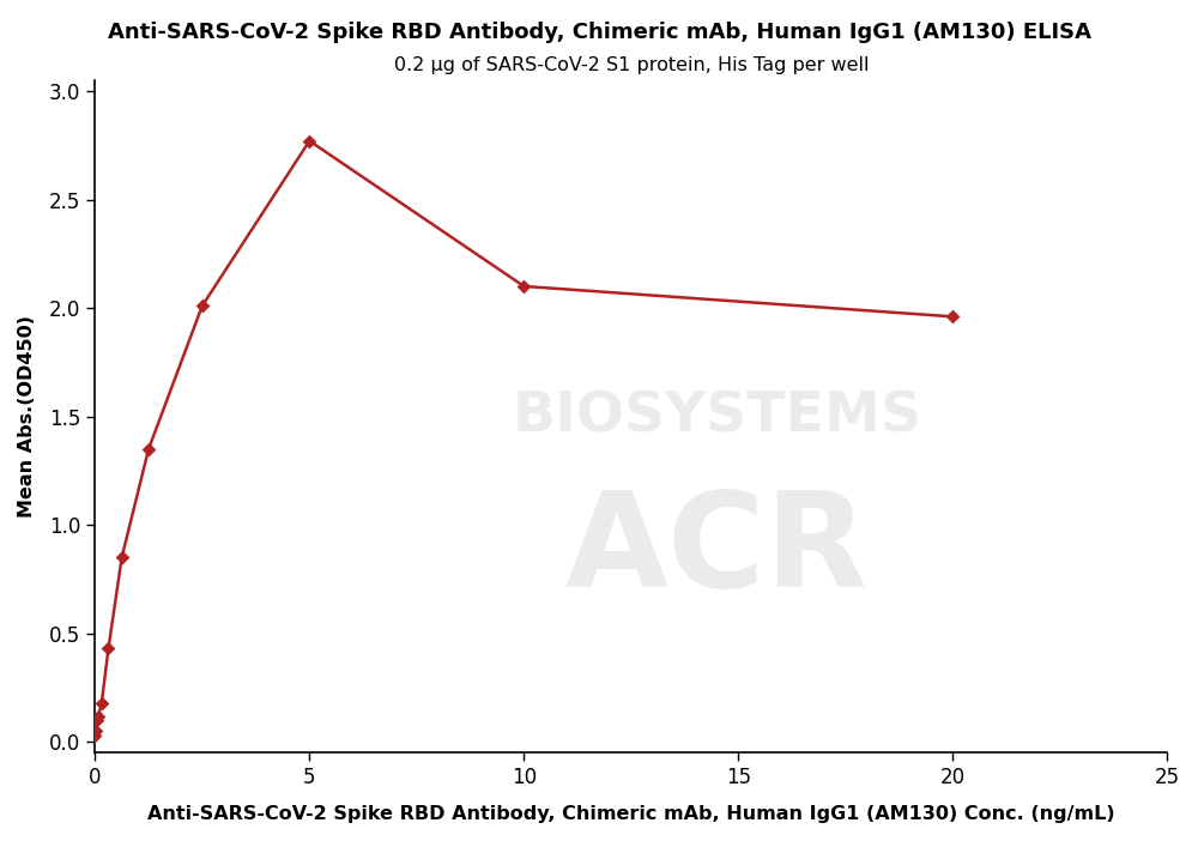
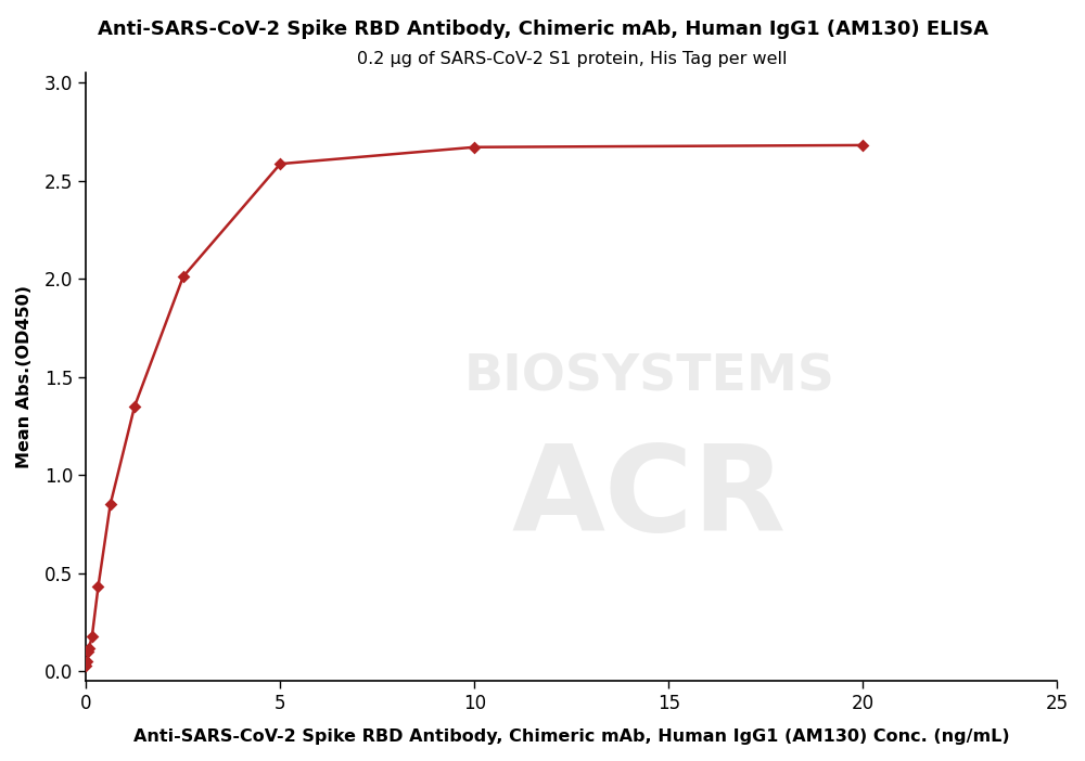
5: 2.77 -> 2.58
10: 2.10 -> 2.67
20: 1.96 -> 2.68
